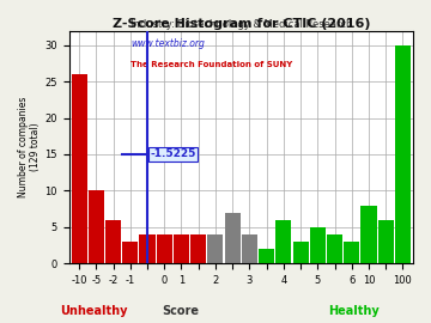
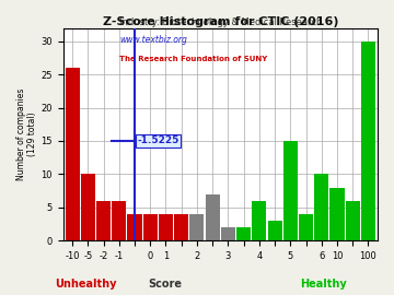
-1: 3 -> 6
3: 4 -> 2
5: 5 -> 15
6: 3 -> 10
